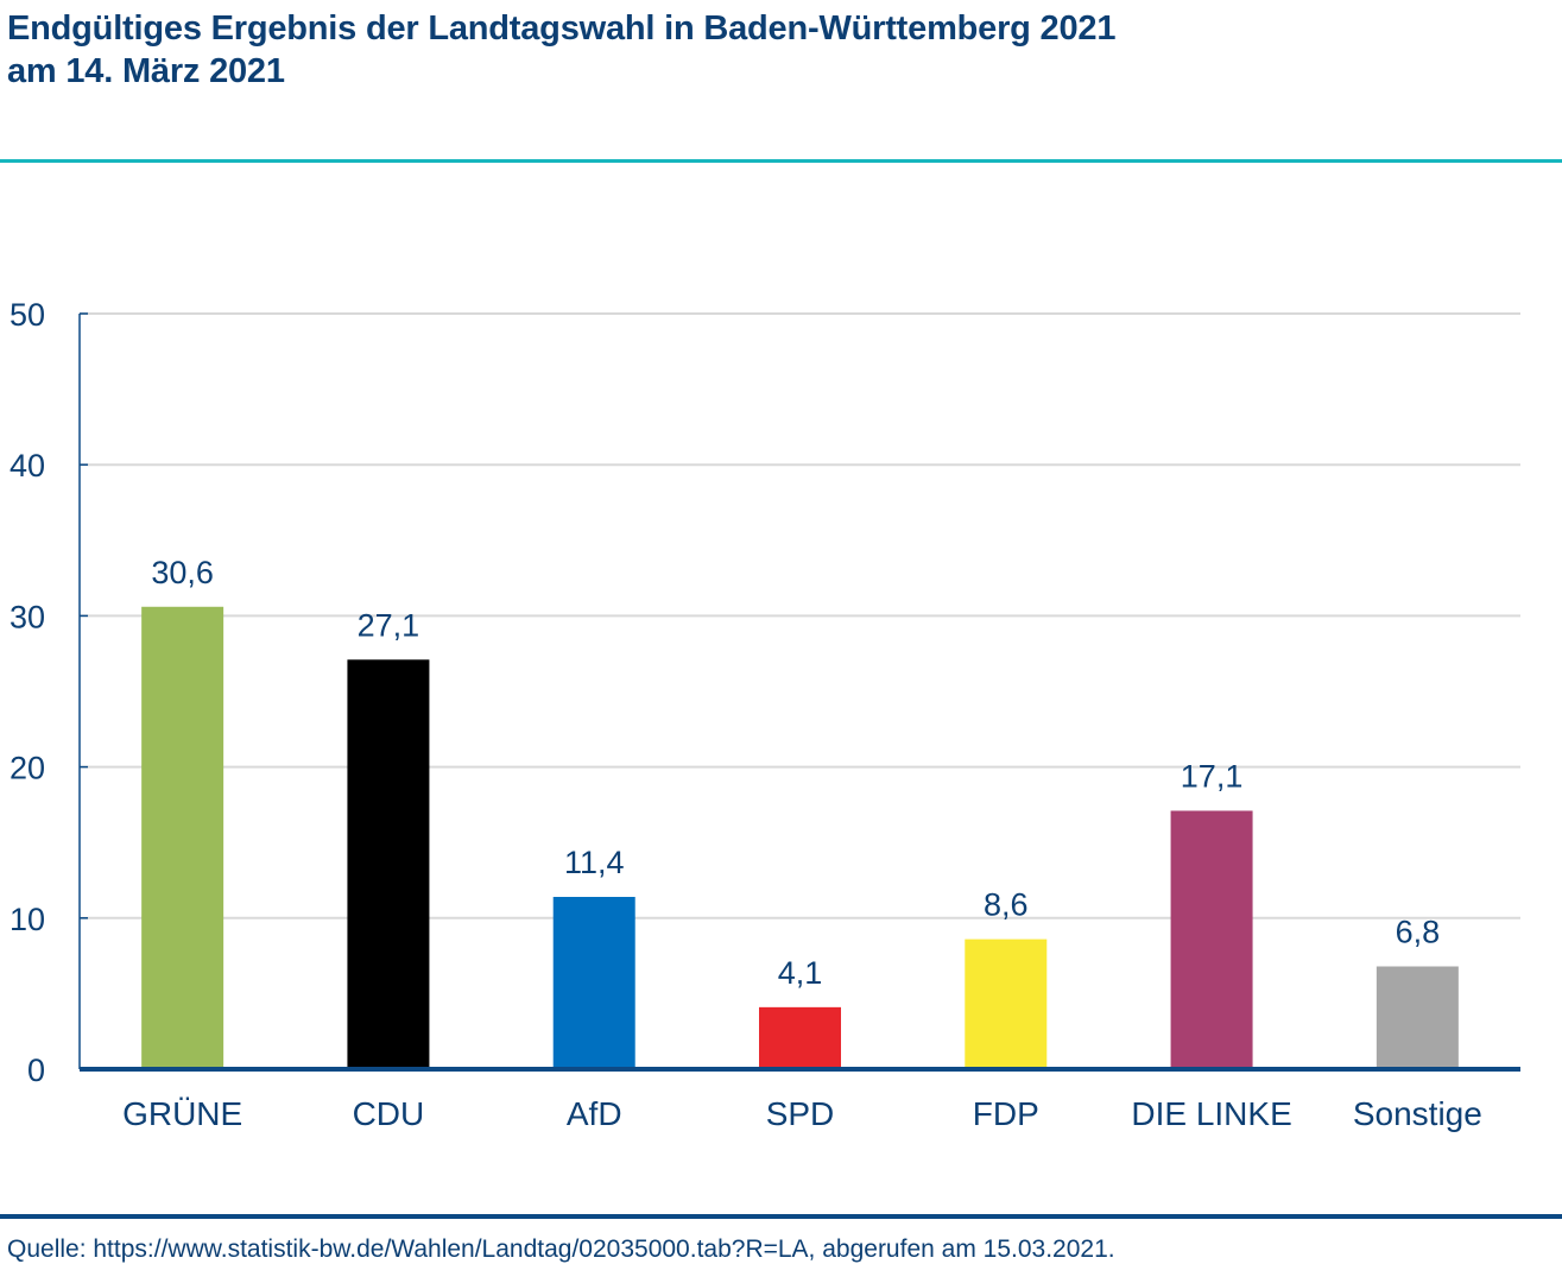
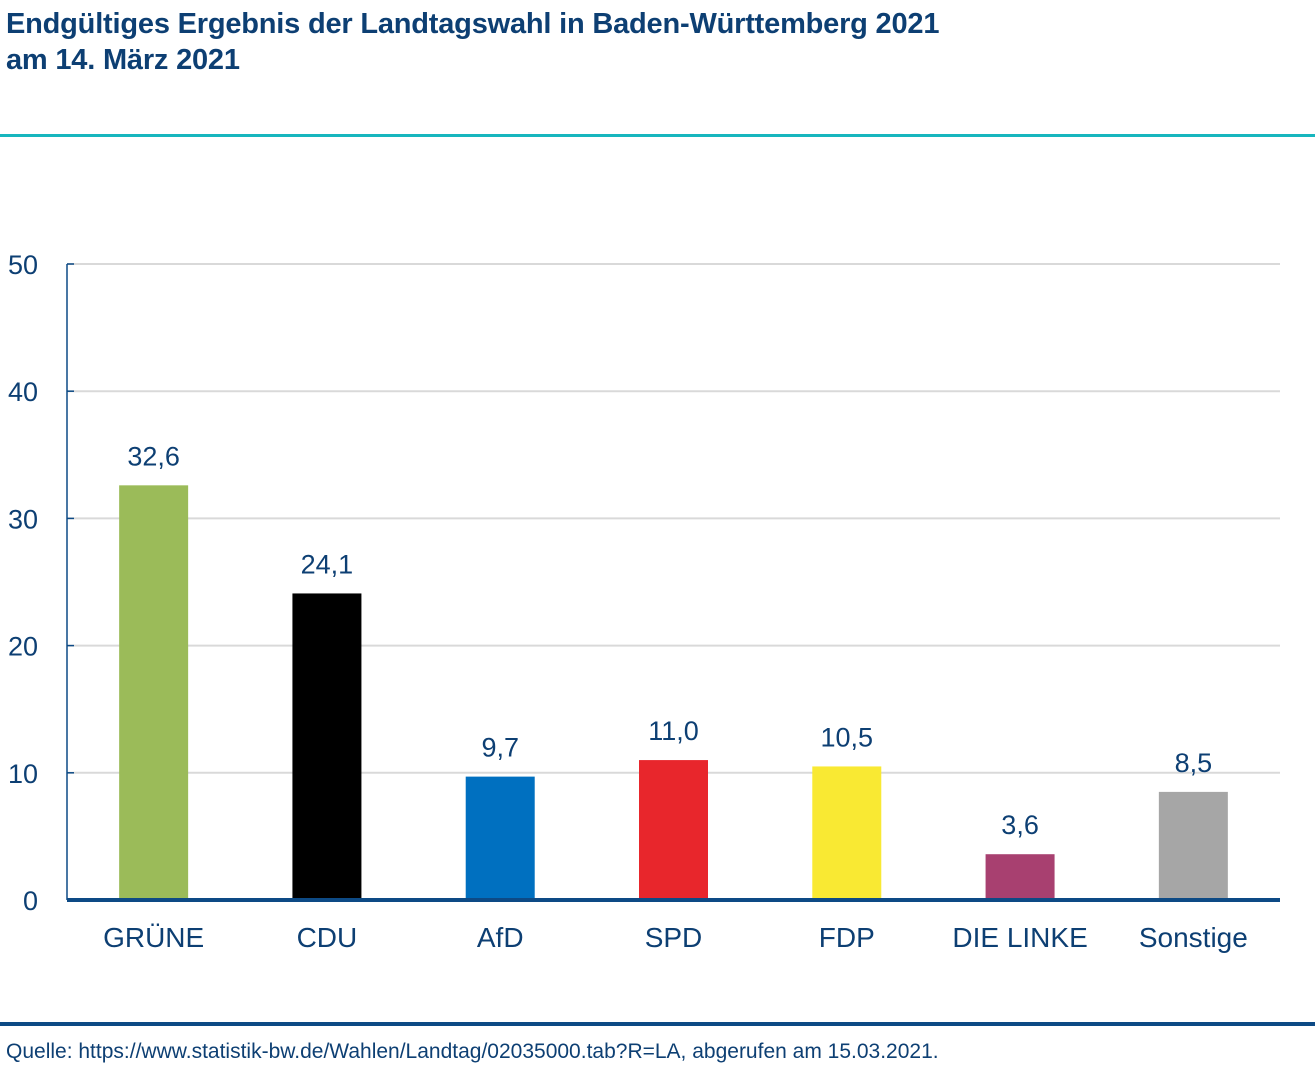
GRÜNE: 30,6 -> 32,6
CDU: 27,1 -> 24,1
AfD: 11,4 -> 9,7
SPD: 4,1 -> 11,0
FDP: 8,6 -> 10,5
DIE LINKE: 17,1 -> 3,6
Sonstige: 6,8 -> 8,5
